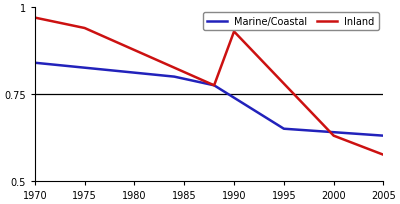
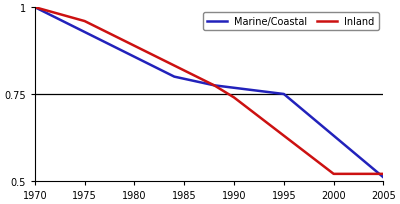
Marine/Coastal/1970: 0.840 -> 1.000
Inland/1970: 0.970 -> 1.000
Inland/1975: 0.940 -> 0.960
Inland/1990: 0.930 -> 0.740
Marine/Coastal/1995: 0.650 -> 0.750
Inland/2000: 0.630 -> 0.520
Marine/Coastal/2005: 0.630 -> 0.510
Inland/2005: 0.575 -> 0.520
